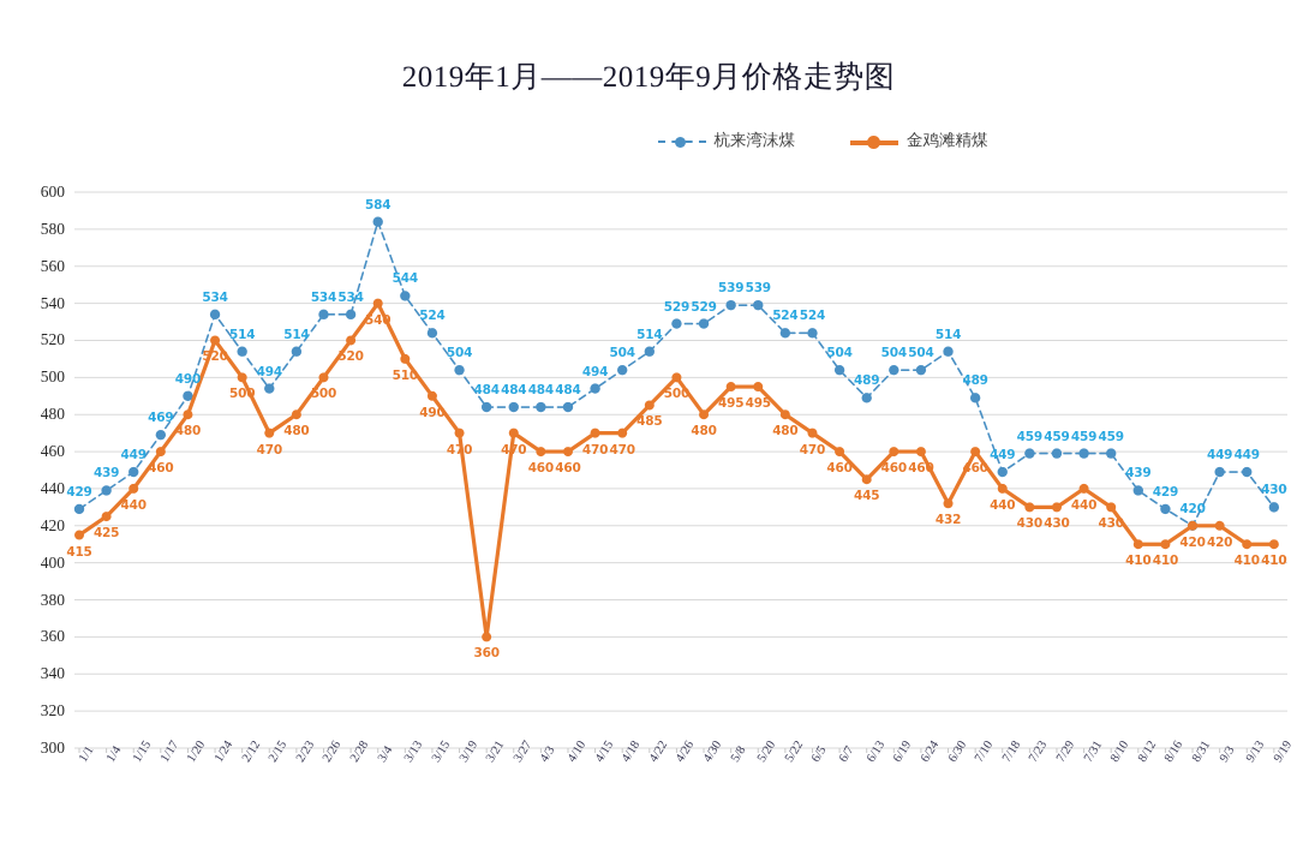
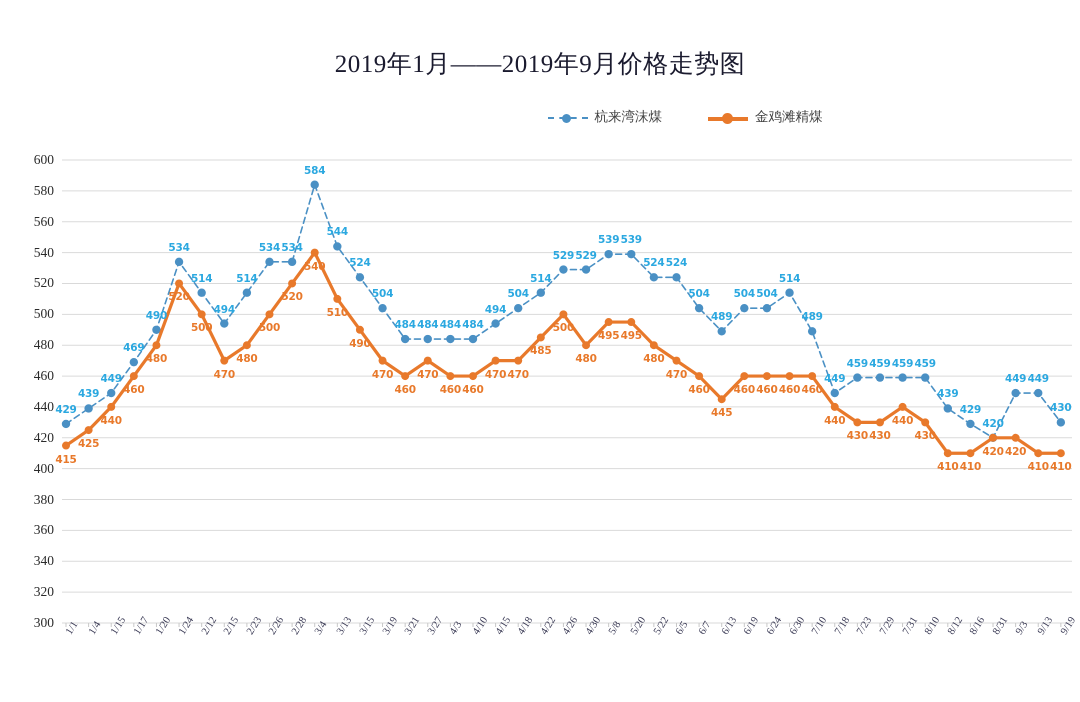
金鸡滩精煤/3/21: 360 -> 460
金鸡滩精煤/6/30: 432 -> 460
